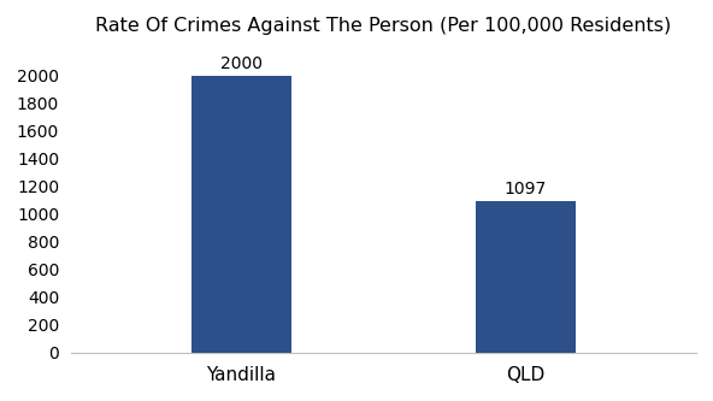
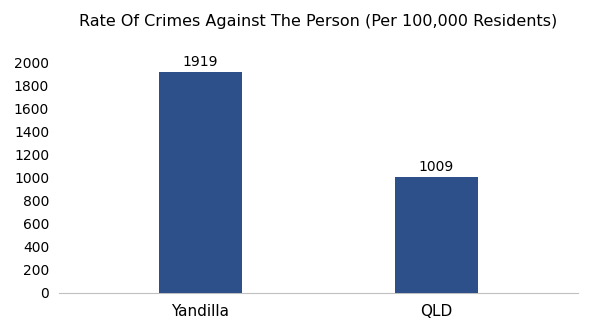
Yandilla: 2000 -> 1919
QLD: 1097 -> 1009
